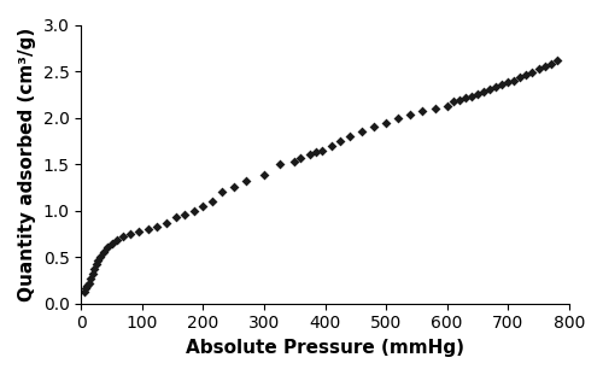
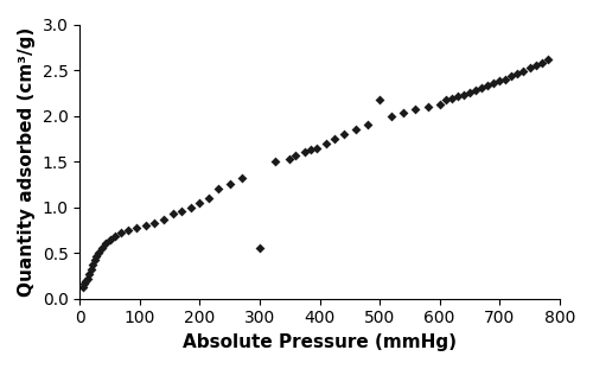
300: 1.38 -> 0.56
500: 1.94 -> 2.18
